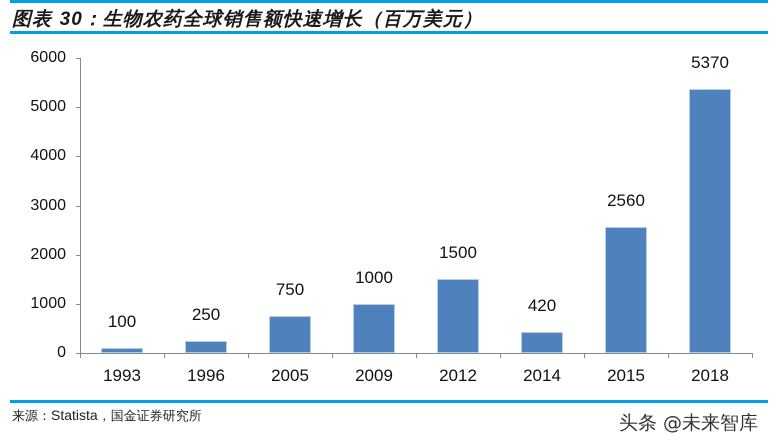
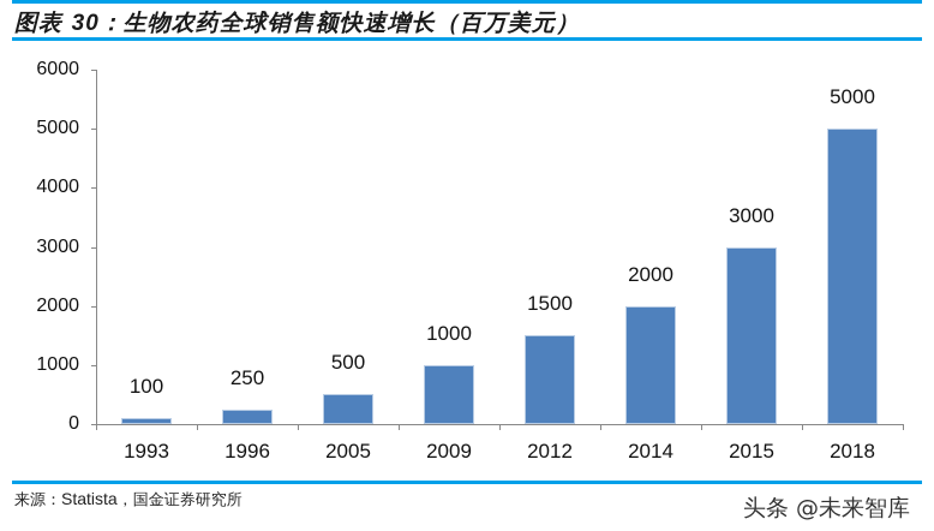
2005: 750 -> 500
2014: 420 -> 2000
2015: 2560 -> 3000
2018: 5370 -> 5000
